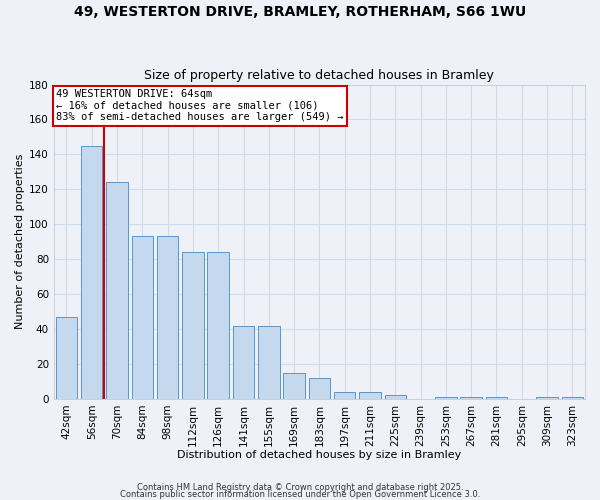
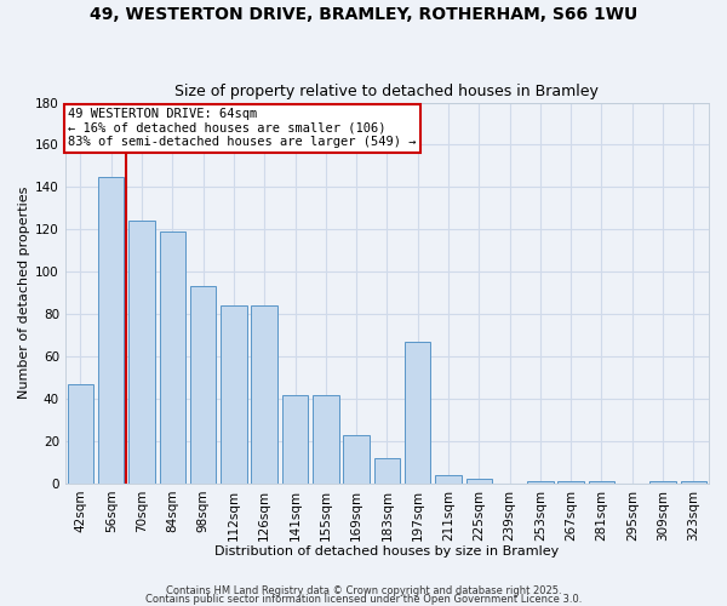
84sqm: 93 -> 119
169sqm: 15 -> 23
197sqm: 4 -> 67
